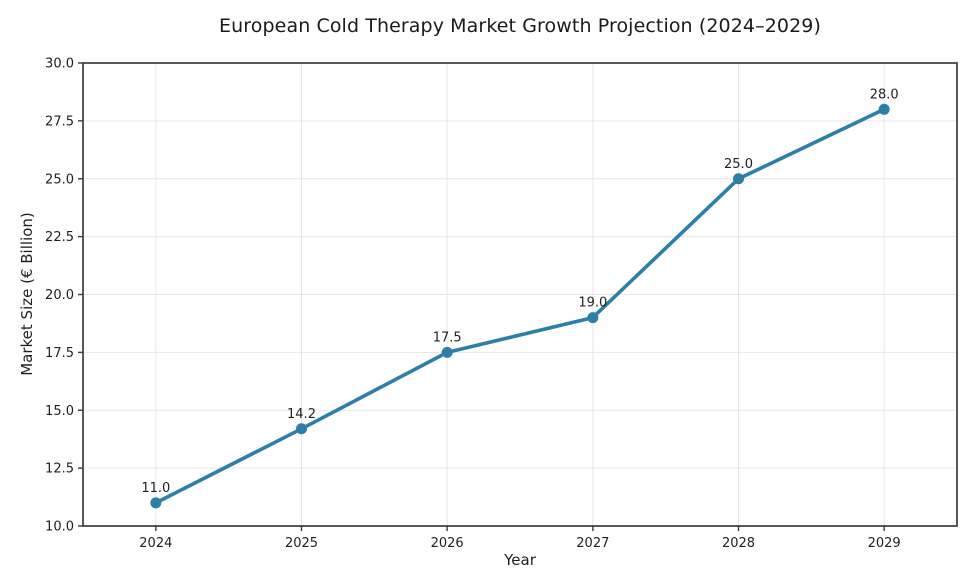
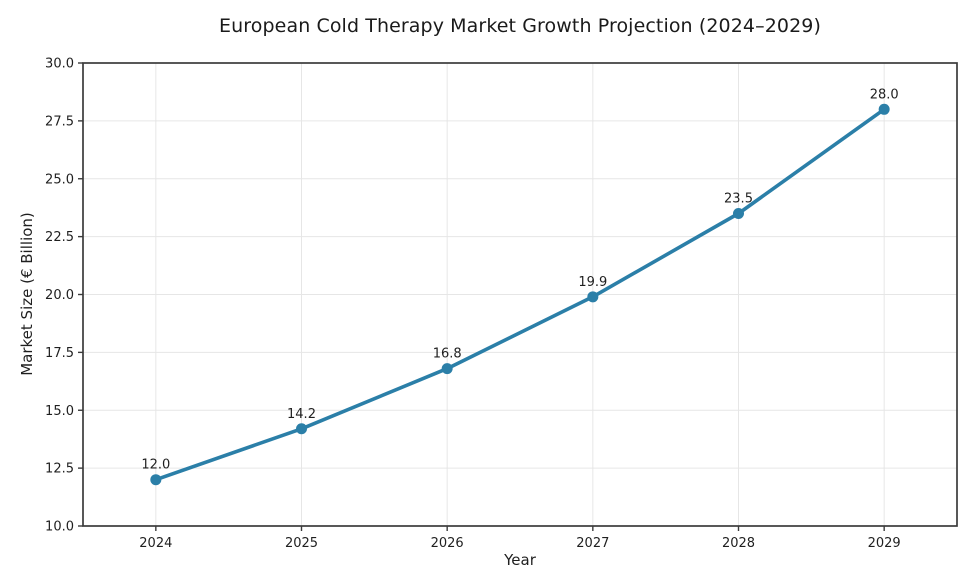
2024: 11.0 -> 12.0
2026: 17.5 -> 16.8
2027: 19.0 -> 19.9
2028: 25.0 -> 23.5
